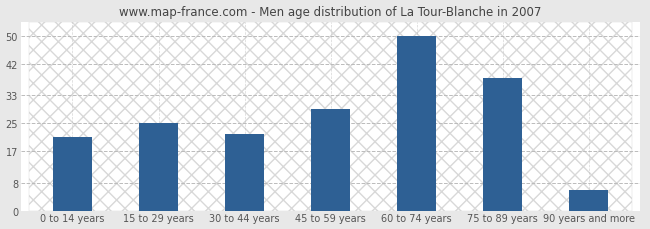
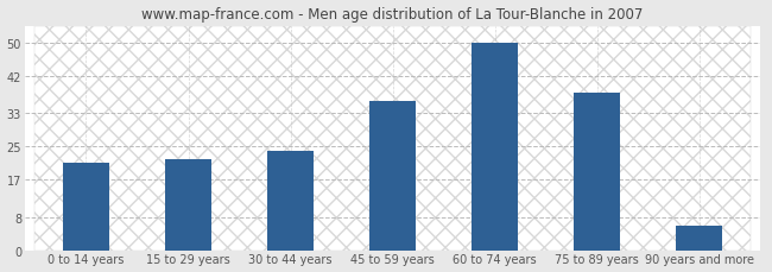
15 to 29 years: 25 -> 22
30 to 44 years: 22 -> 24
45 to 59 years: 29 -> 36
